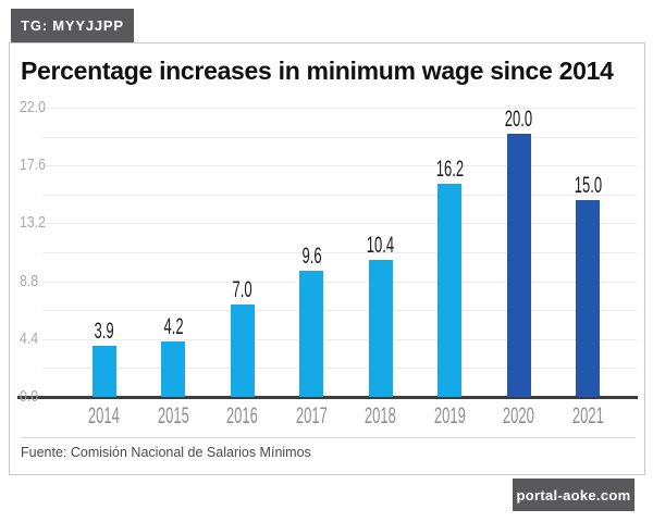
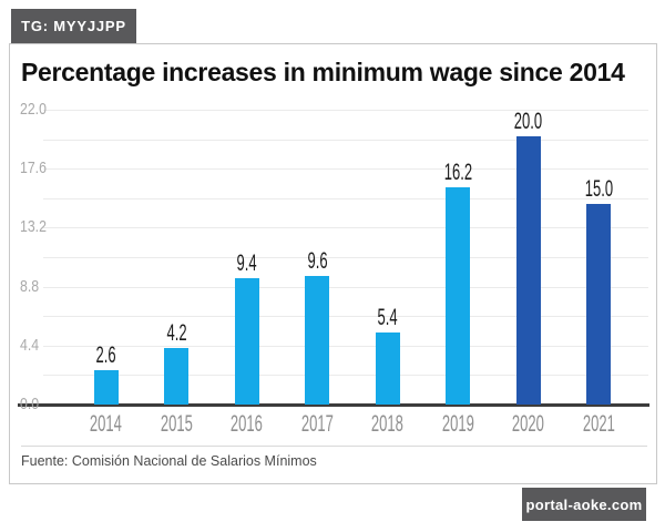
2014: 3.9 -> 2.6
2016: 7.0 -> 9.4
2018: 10.4 -> 5.4
